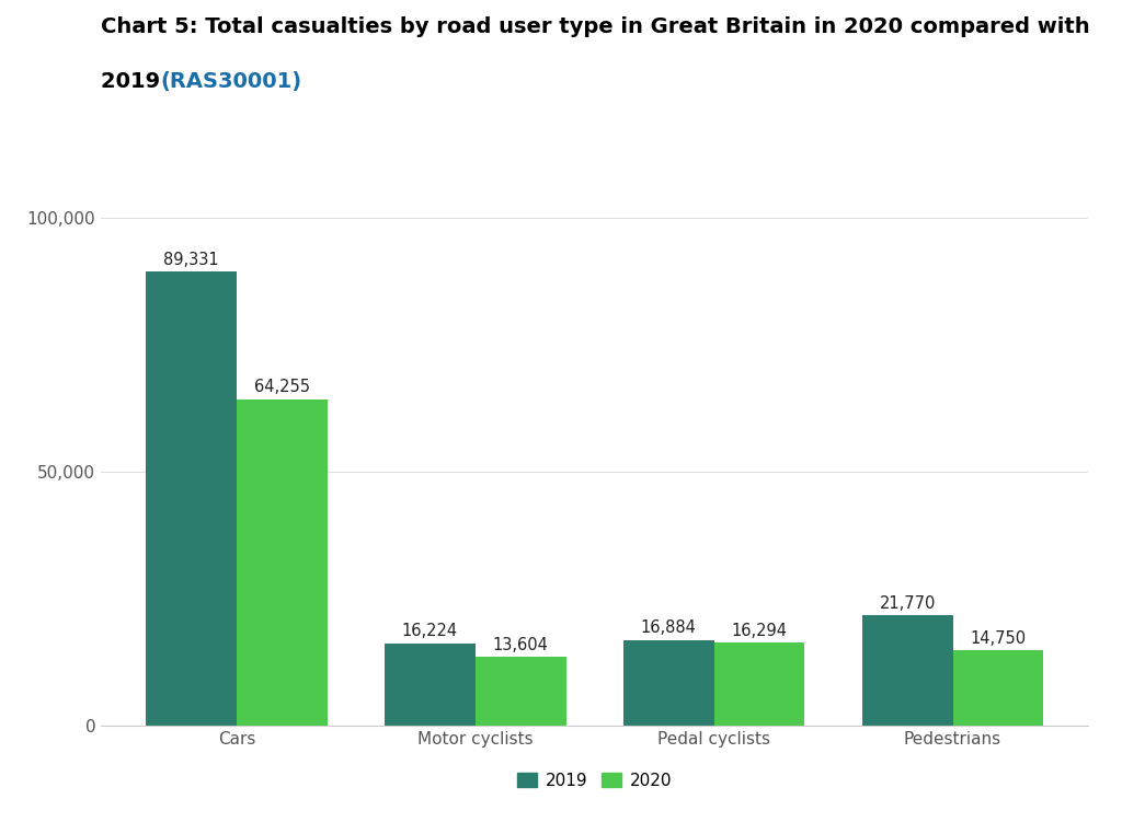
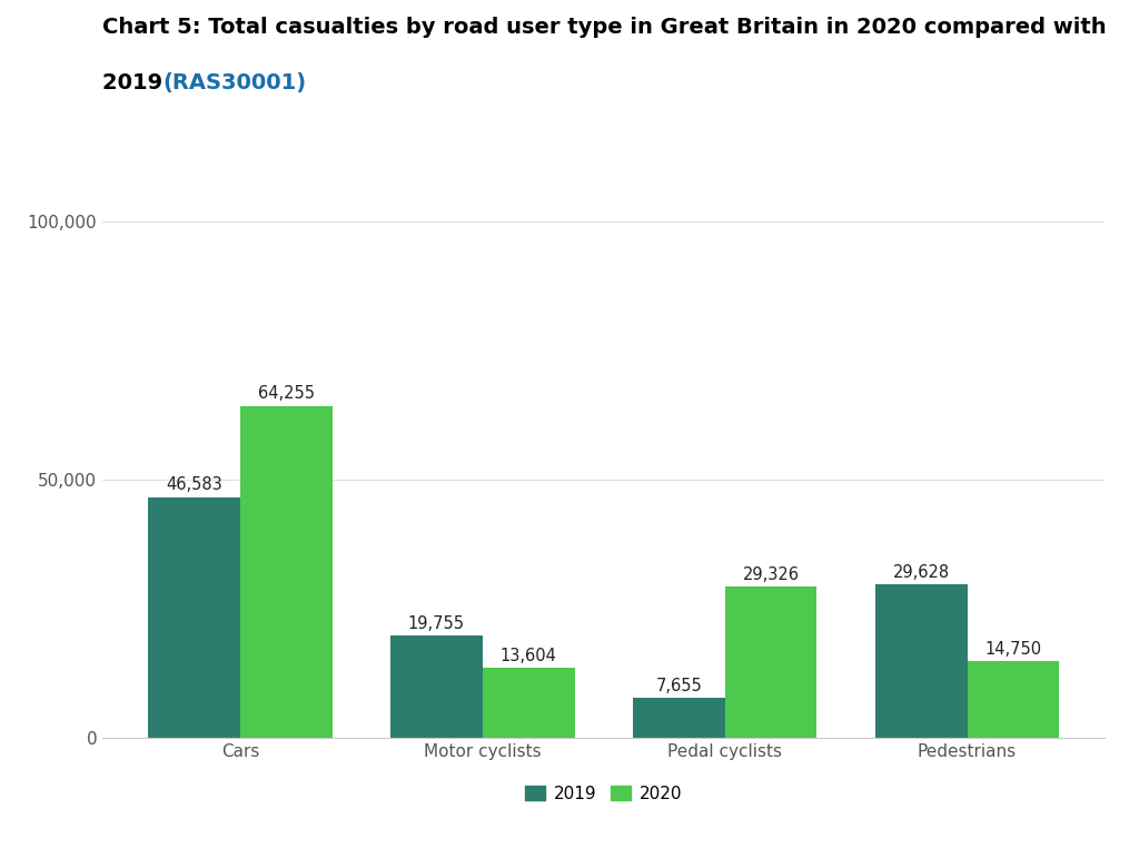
2019/Cars: 89,331 -> 46,583
2019/Motor cyclists: 16,224 -> 19,755
2019/Pedal cyclists: 16,884 -> 7,655
2020/Pedal cyclists: 16,294 -> 29,326
2019/Pedestrians: 21,770 -> 29,628
